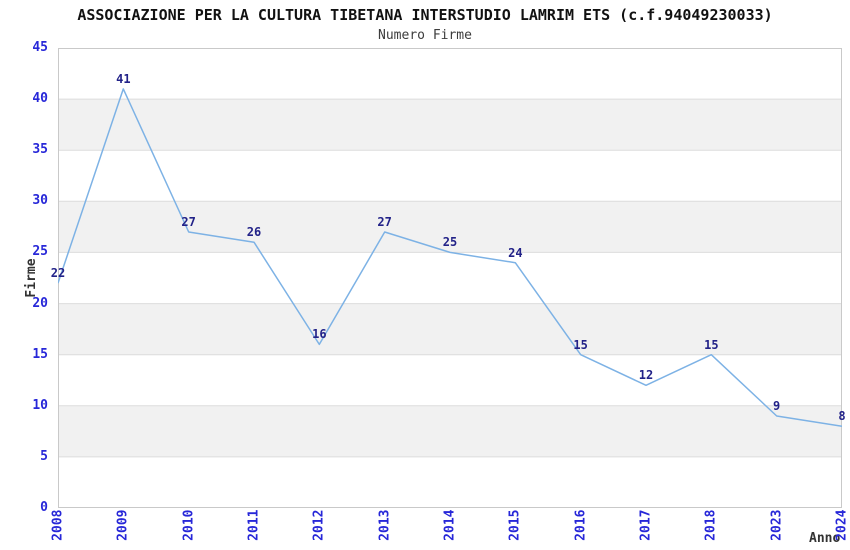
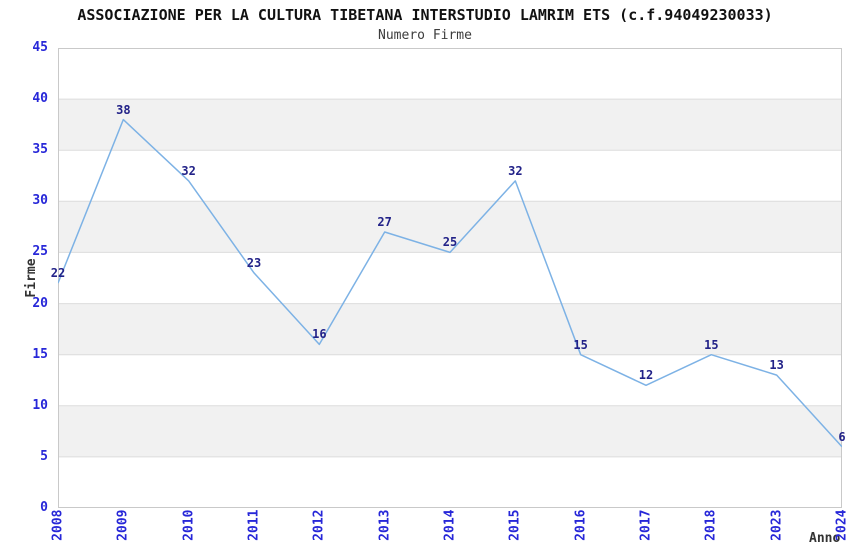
2009: 41 -> 38
2010: 27 -> 32
2011: 26 -> 23
2015: 24 -> 32
2023: 9 -> 13
2024: 8 -> 6
